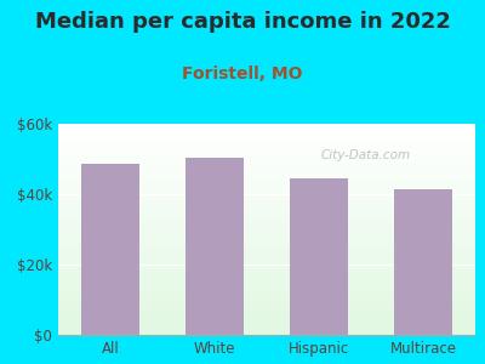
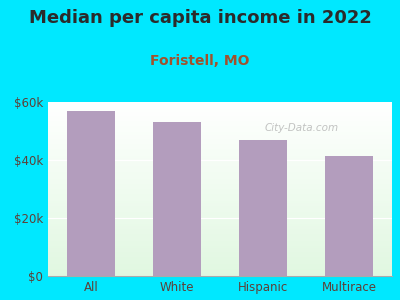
All: $48.5k -> $57.0k
White: $50.5k -> $53.0k
Hispanic: $44.5k -> $47.0k
